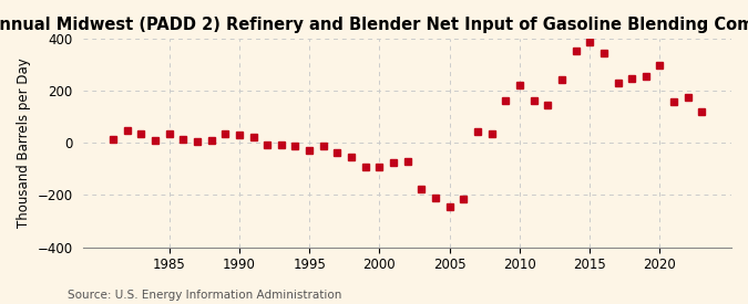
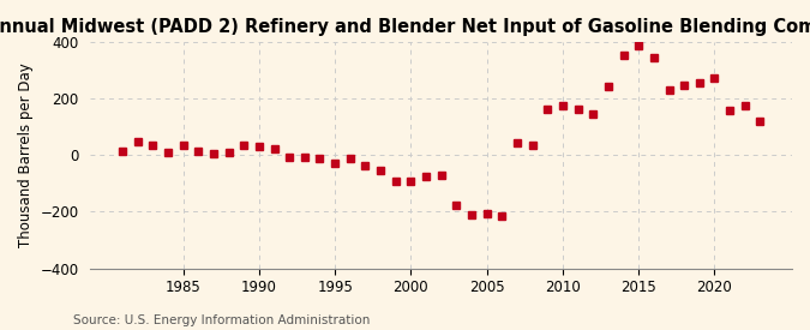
2005: -245 -> -205
2010: 225 -> 175
2020: 300 -> 275
